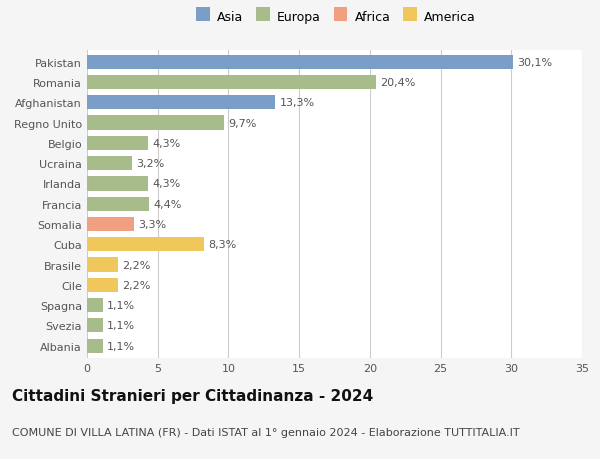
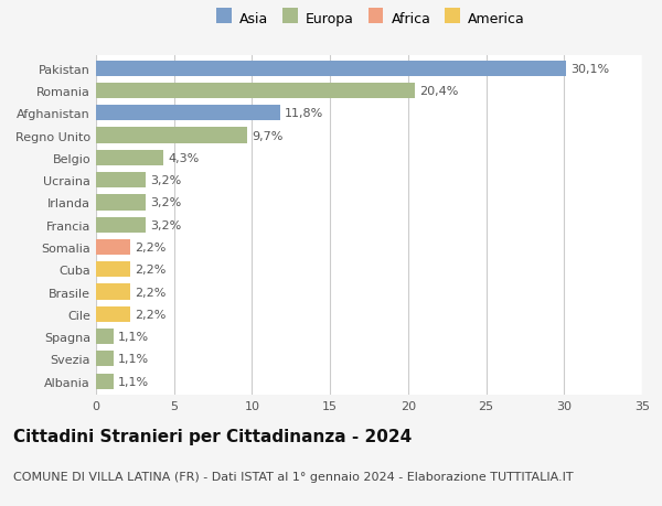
Afghanistan: 13,3% -> 11,8%
Irlanda: 4,3% -> 3,2%
Francia: 4,4% -> 3,2%
Somalia: 3,3% -> 2,2%
Cuba: 8,3% -> 2,2%
